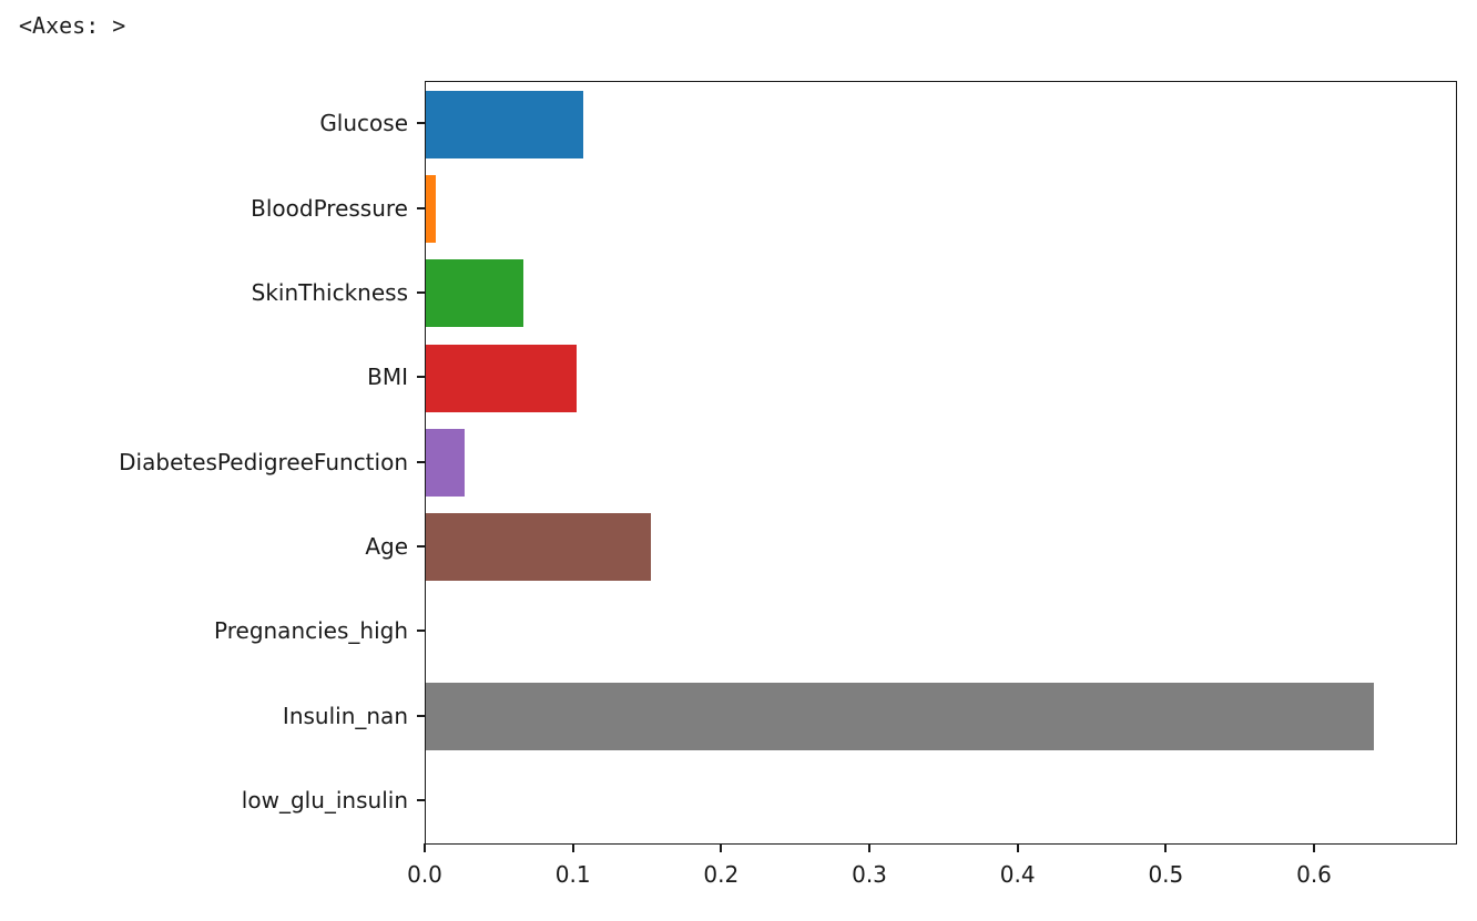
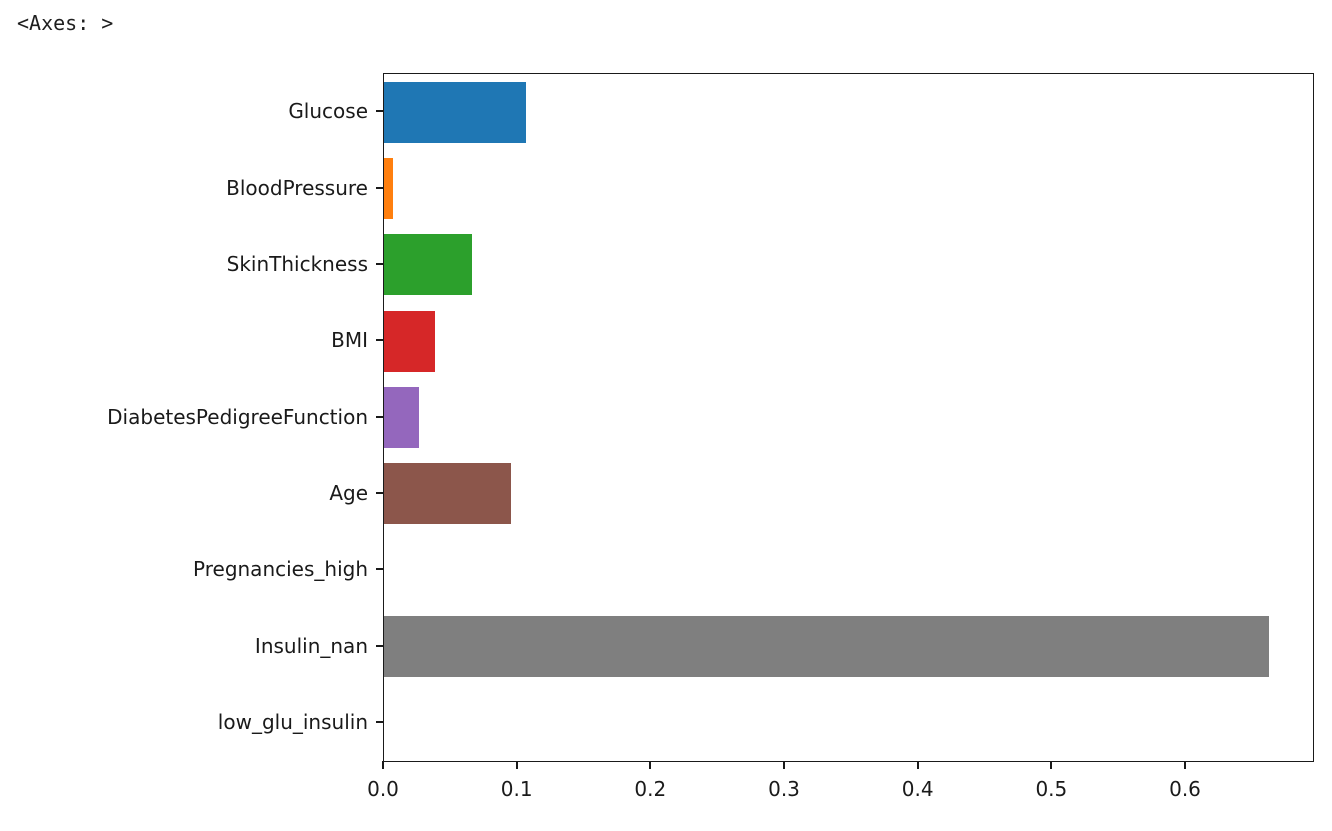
BMI: 0.102 -> 0.038
Age: 0.152 -> 0.095
Insulin_nan: 0.640 -> 0.662
